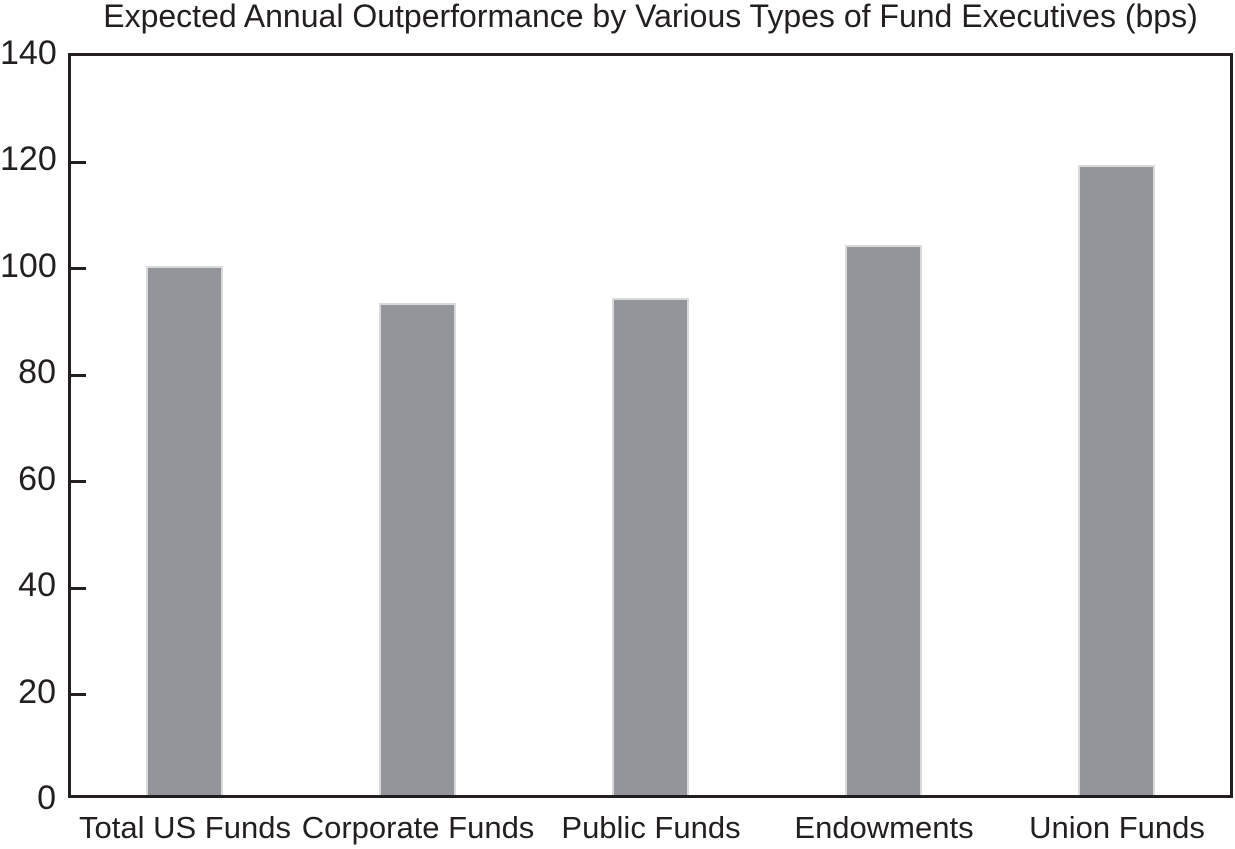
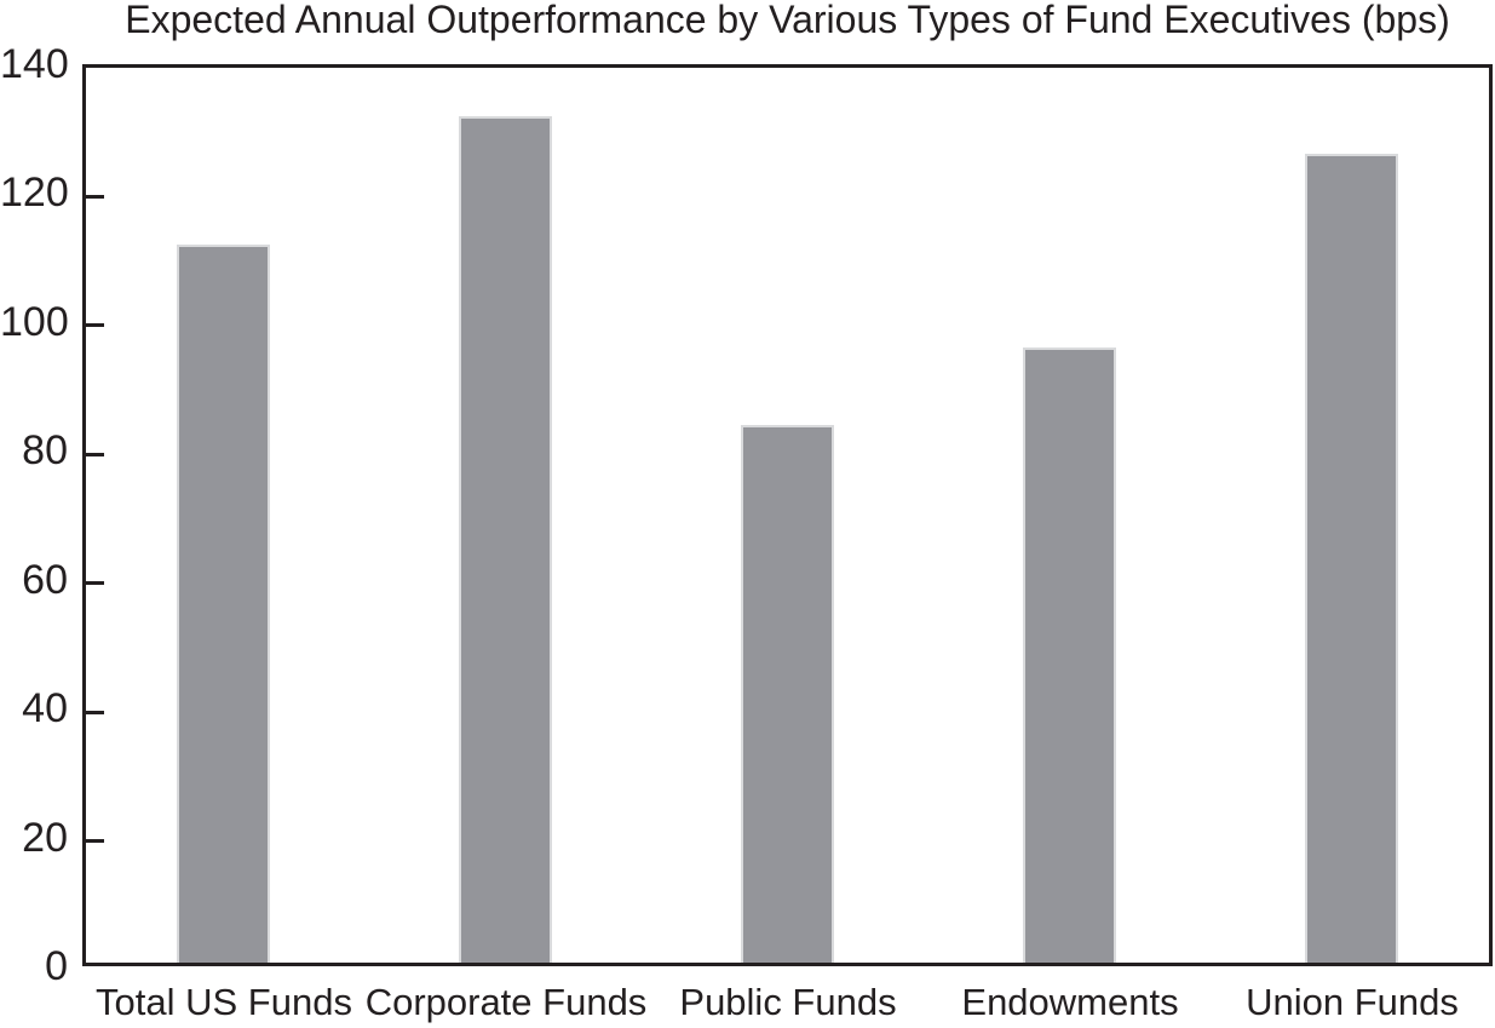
Total US Funds: 100 -> 112
Corporate Funds: 93 -> 132
Public Funds: 94 -> 84
Endowments: 104 -> 96
Union Funds: 119 -> 126
